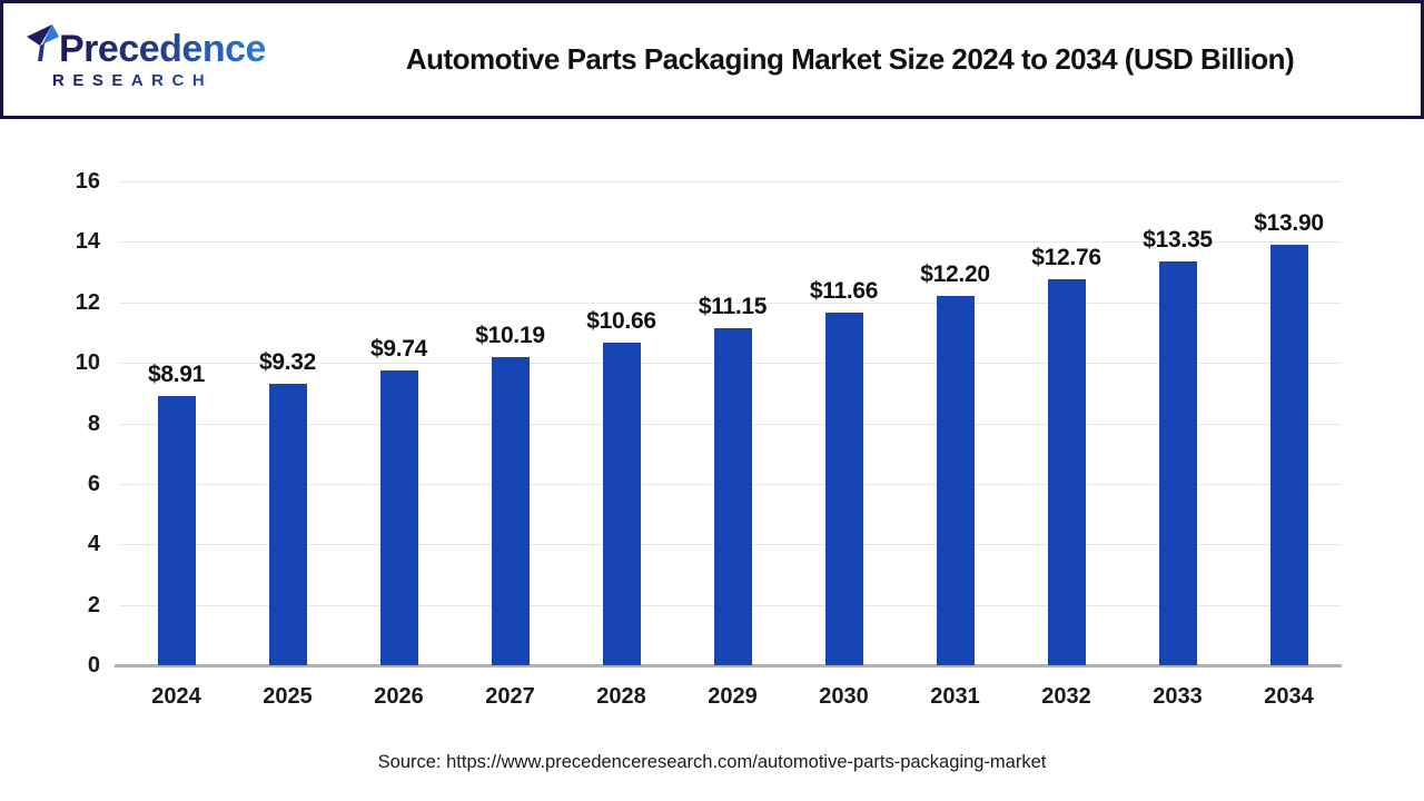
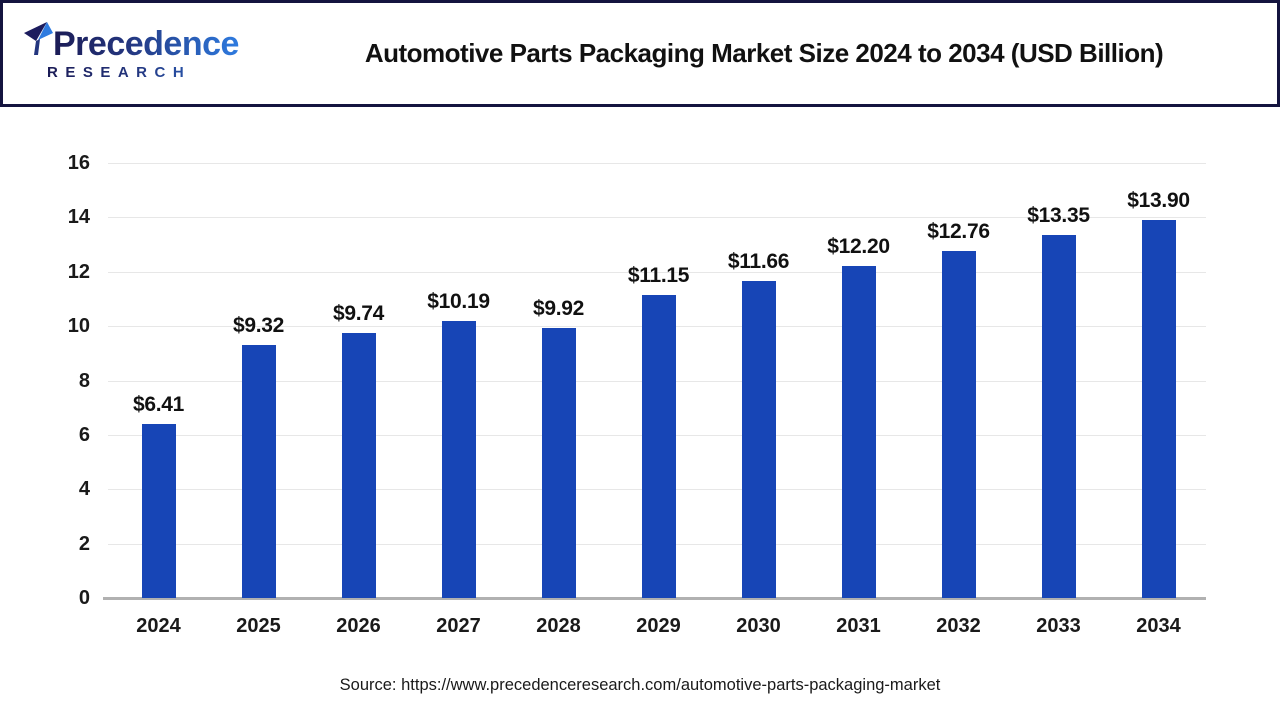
2024: $8.91 -> $6.41
2028: $10.66 -> $9.92
